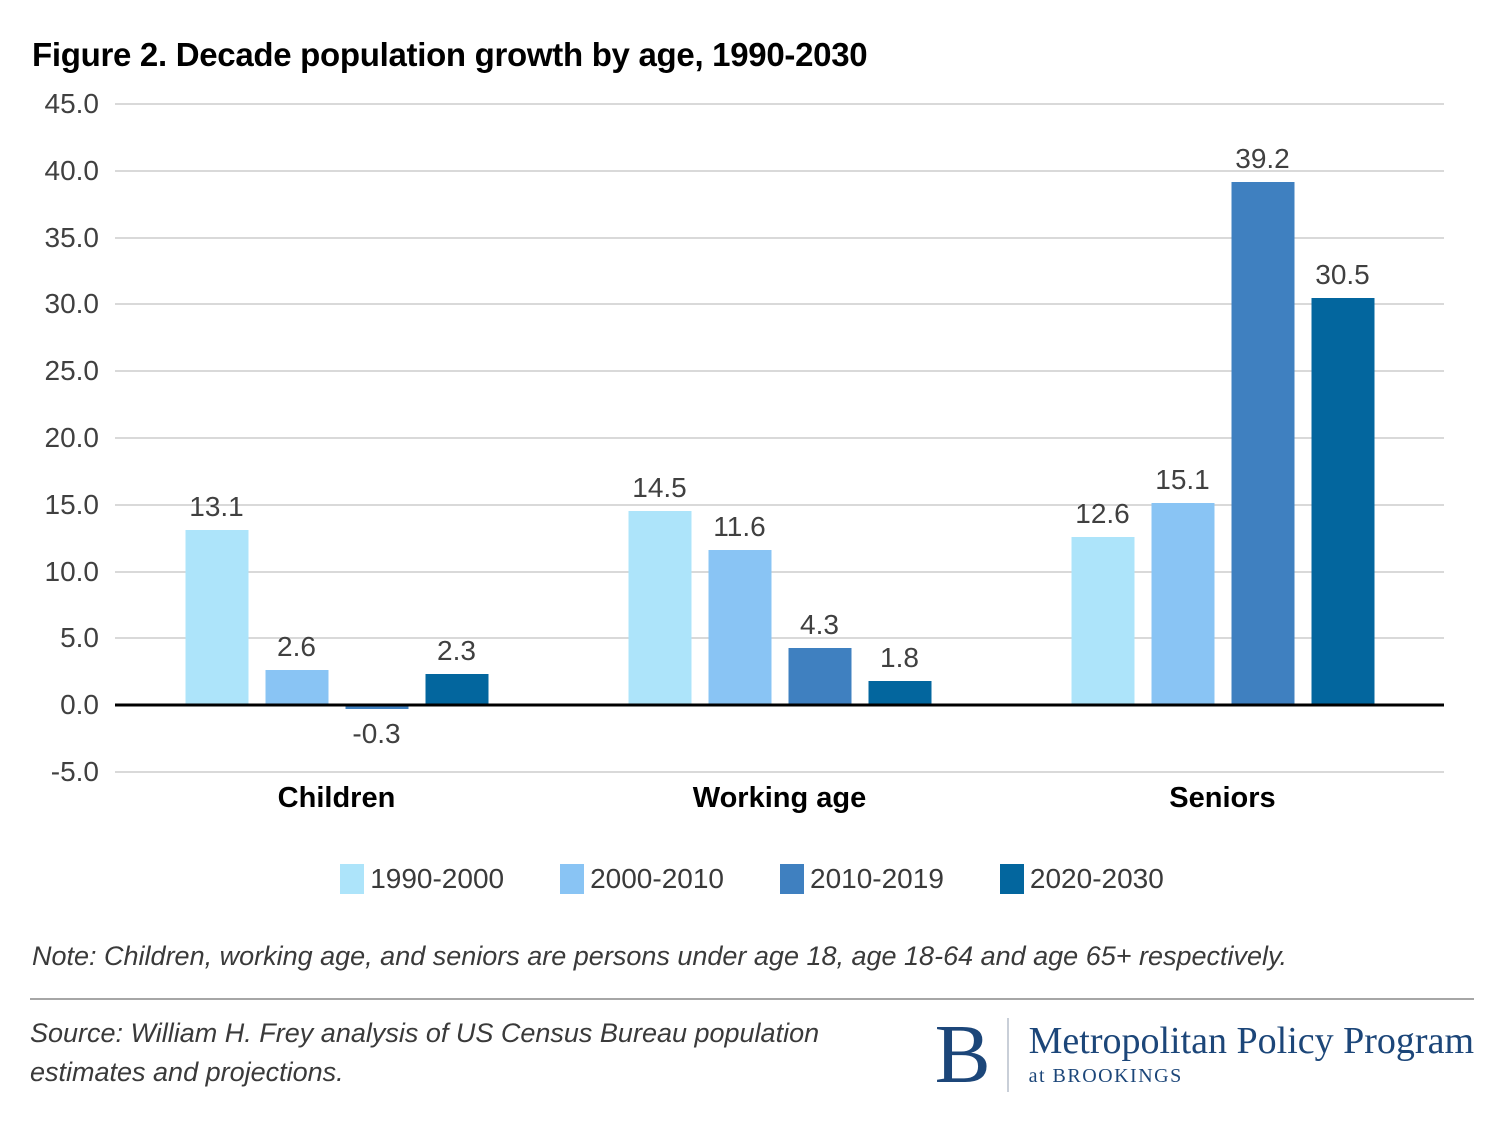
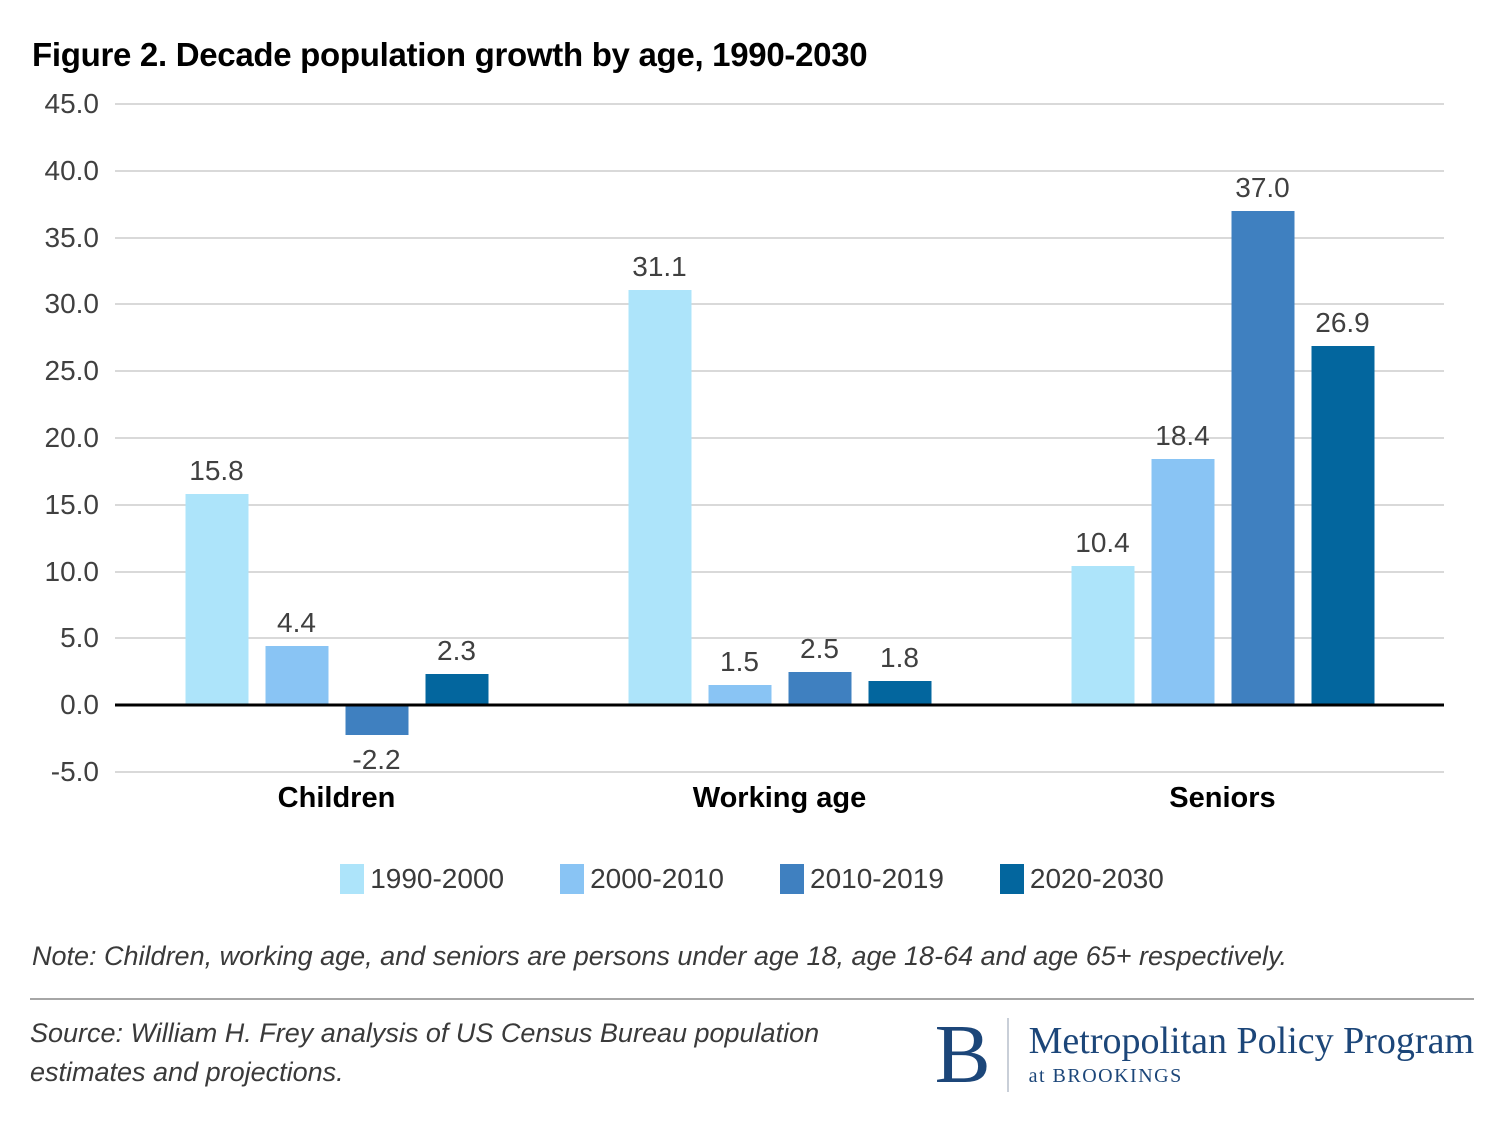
1990-2000/Children: 13.1 -> 15.8
2000-2010/Children: 2.6 -> 4.4
2010-2019/Children: -0.3 -> -2.2
1990-2000/Working age: 14.5 -> 31.1
2000-2010/Working age: 11.6 -> 1.5
2010-2019/Working age: 4.3 -> 2.5
1990-2000/Seniors: 12.6 -> 10.4
2000-2010/Seniors: 15.1 -> 18.4
2010-2019/Seniors: 39.2 -> 37.0
2020-2030/Seniors: 30.5 -> 26.9
